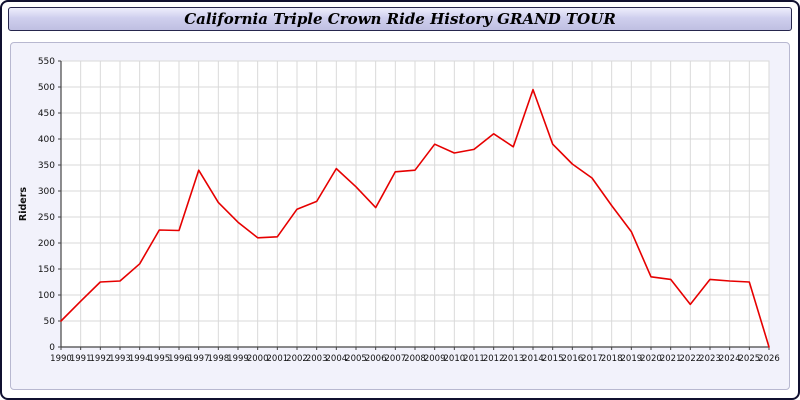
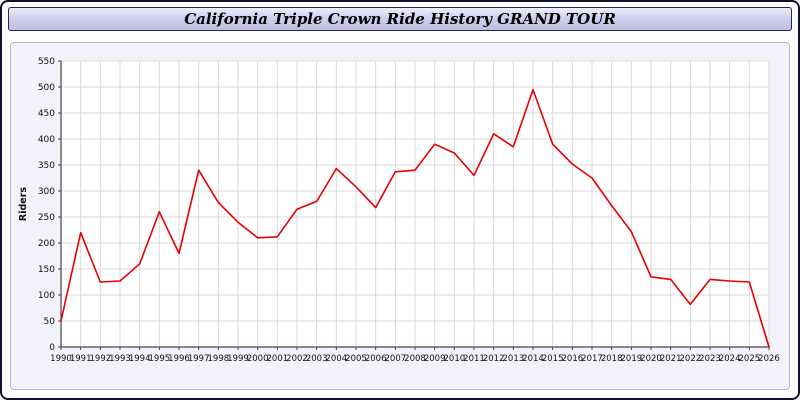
1991: 90 -> 220
1995: 220 -> 260
1996: 220 -> 180
2011: 380 -> 330
